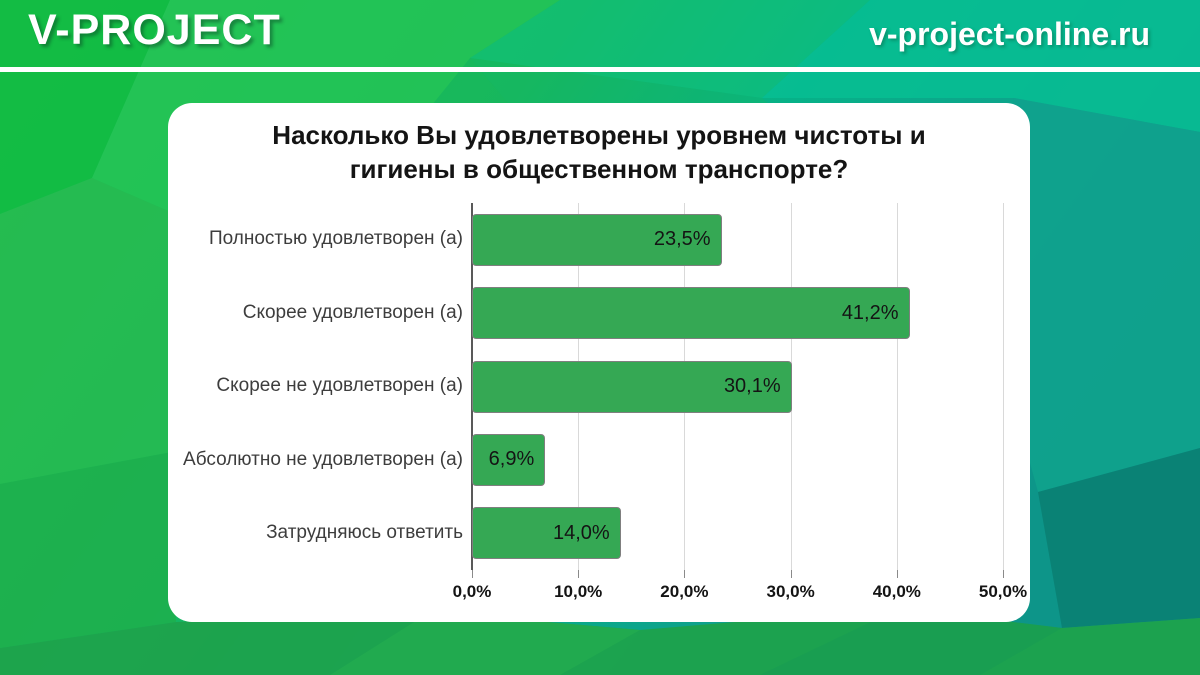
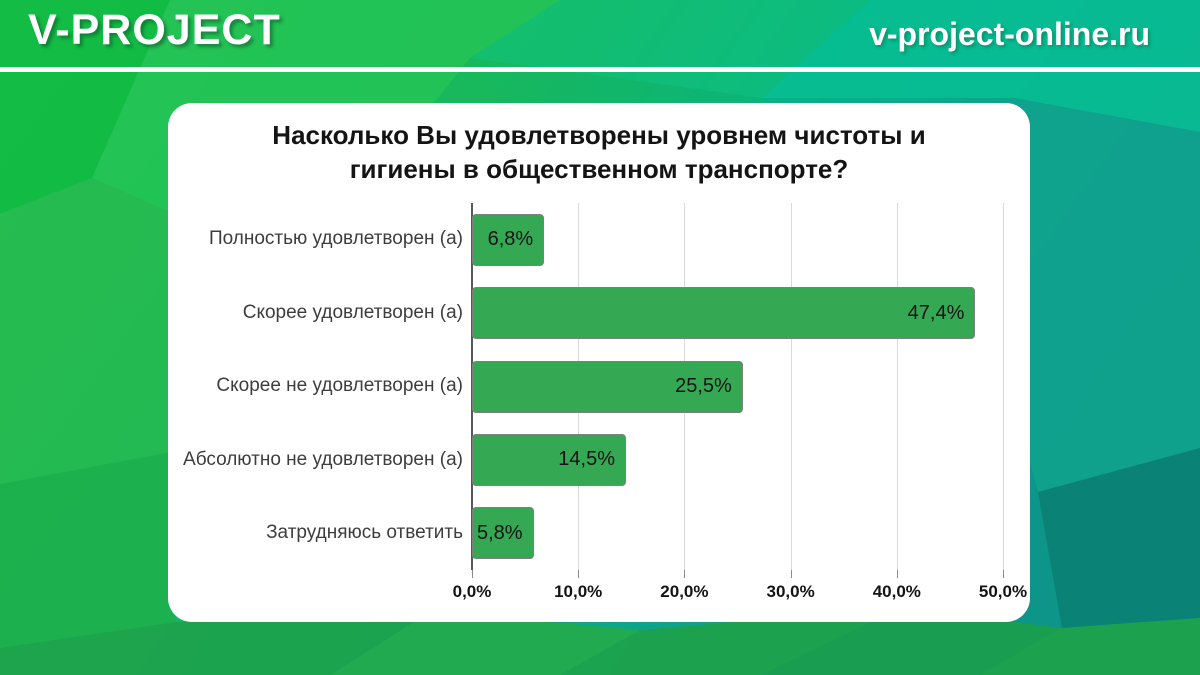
Полностью удовлетворен (а): 23,5% -> 6,8%
Скорее удовлетворен (а): 41,2% -> 47,4%
Скорее не удовлетворен (а): 30,1% -> 25,5%
Абсолютно не удовлетворен (а): 6,9% -> 14,5%
Затрудняюсь ответить: 14,0% -> 5,8%
